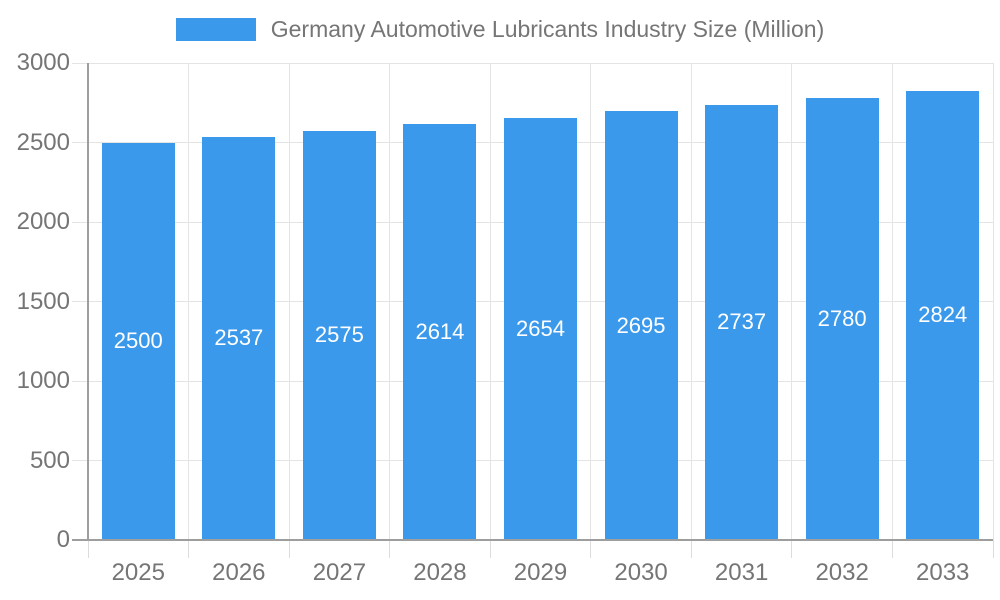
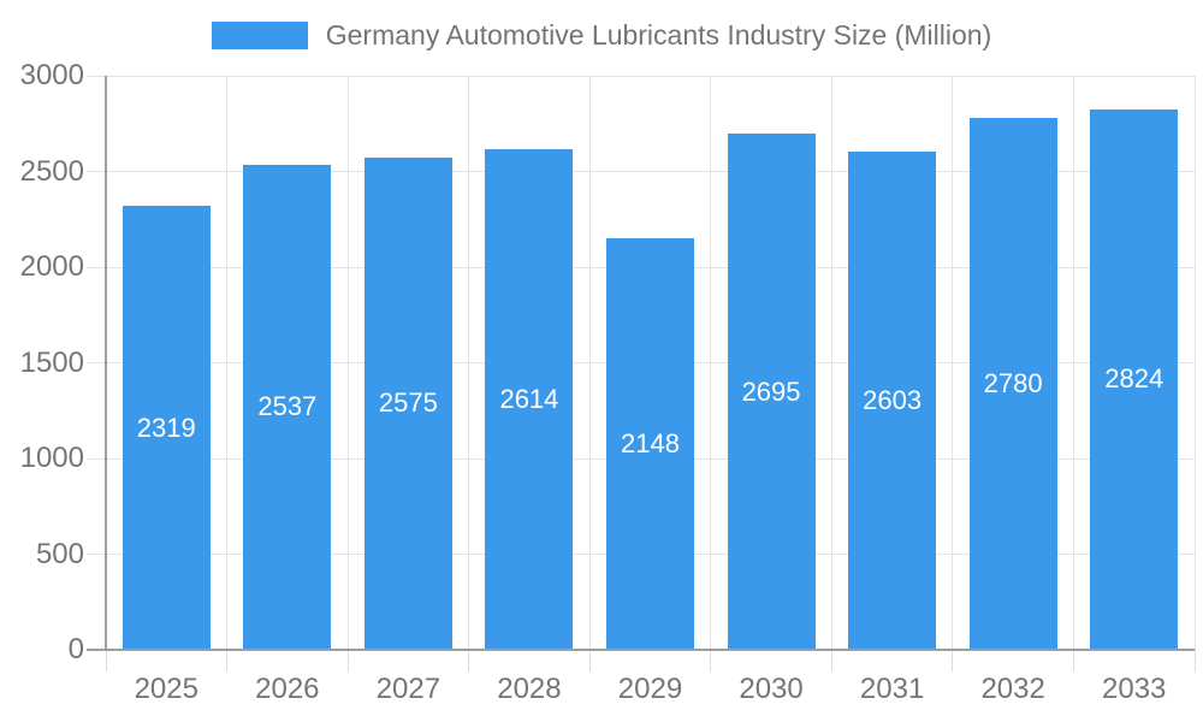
2025: 2500 -> 2319
2029: 2654 -> 2148
2031: 2737 -> 2603
